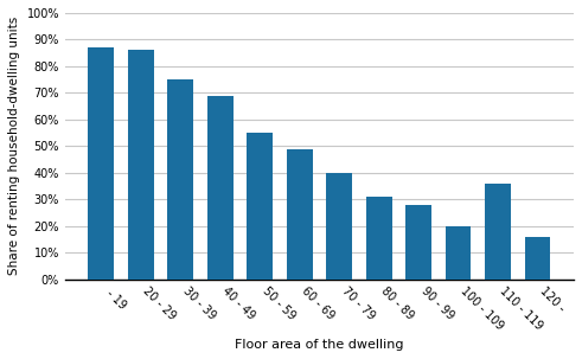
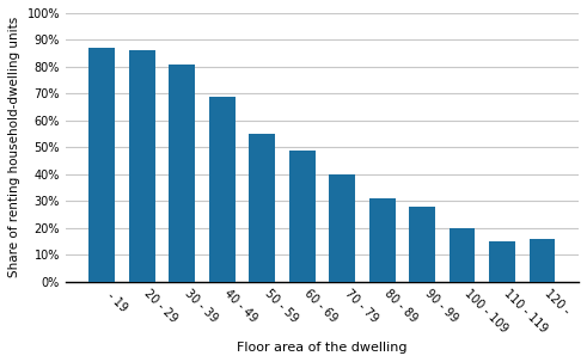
30 - 39: 75% -> 81%
110 - 119: 36% -> 15%
